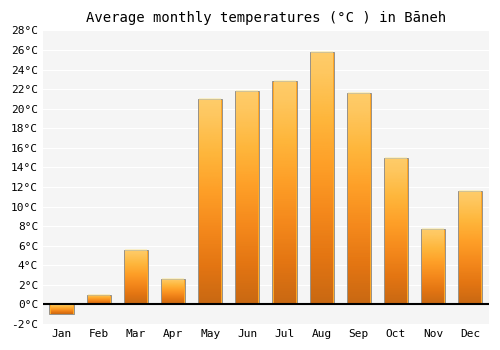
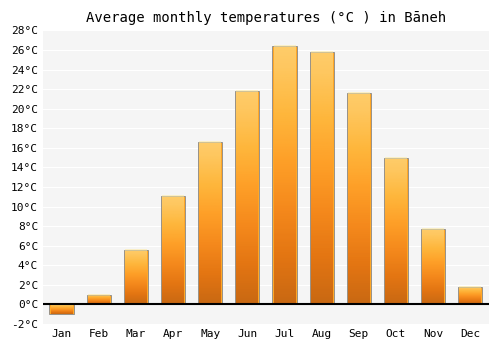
Apr: 2.6°C -> 11.1°C
May: 21.0°C -> 16.6°C
Jul: 22.8°C -> 26.4°C
Dec: 11.6°C -> 1.8°C
